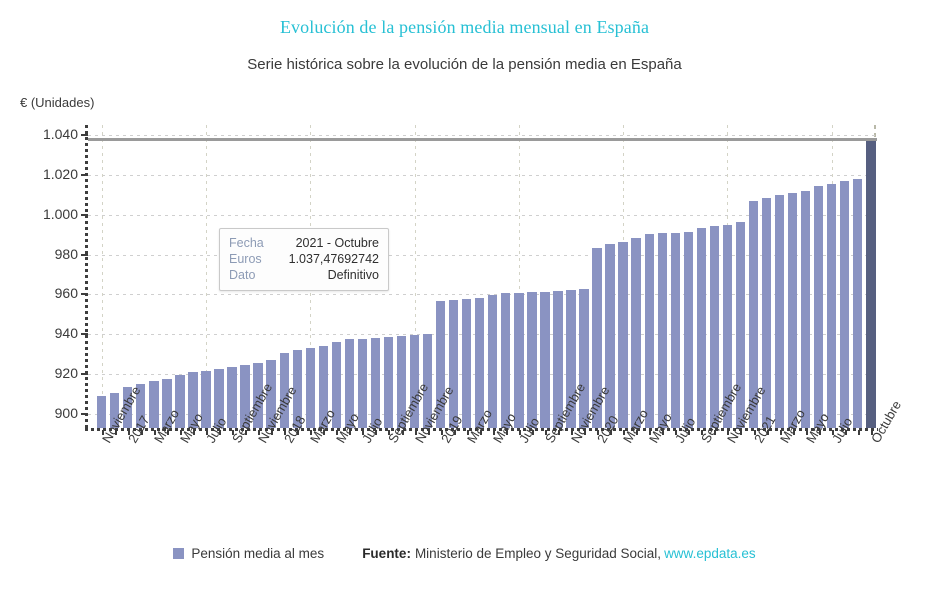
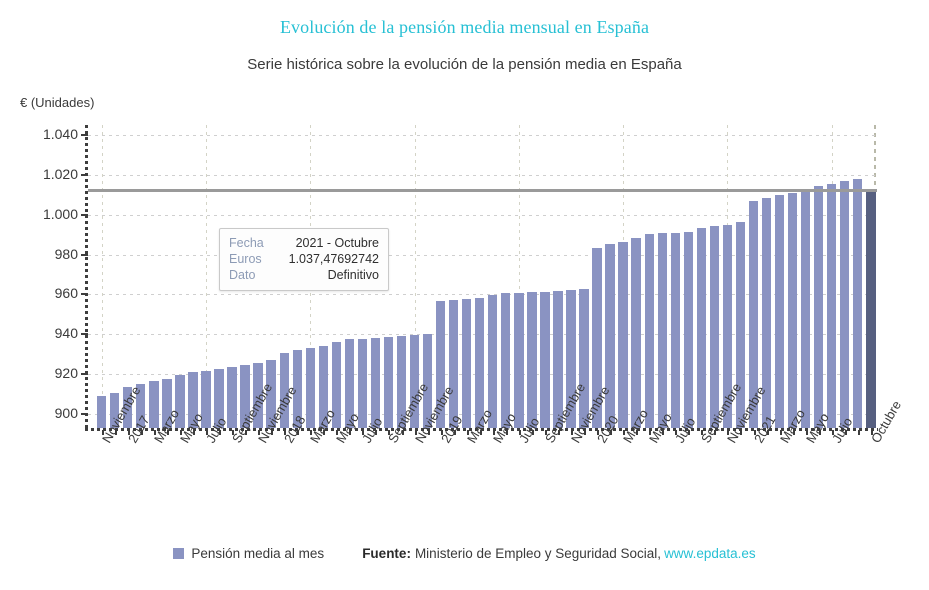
2021 - Octubre: 1037 -> 1012
